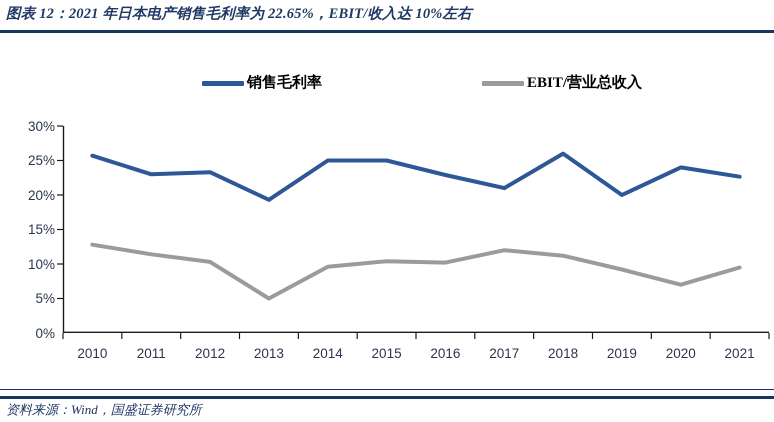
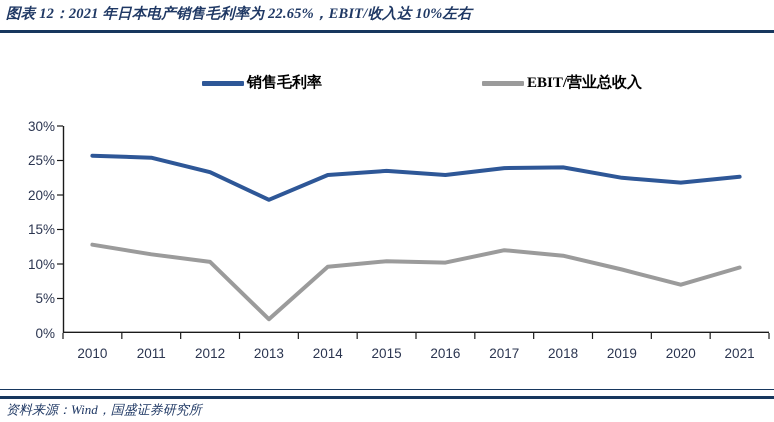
销售毛利率/2011: 23% -> 25%
EBIT/营业总收入/2013: 5% -> 2%
销售毛利率/2014: 25% -> 23%
销售毛利率/2015: 25% -> 24%
销售毛利率/2017: 21% -> 24%
销售毛利率/2018: 26% -> 24%
销售毛利率/2019: 20% -> 22%
销售毛利率/2020: 24% -> 22%
